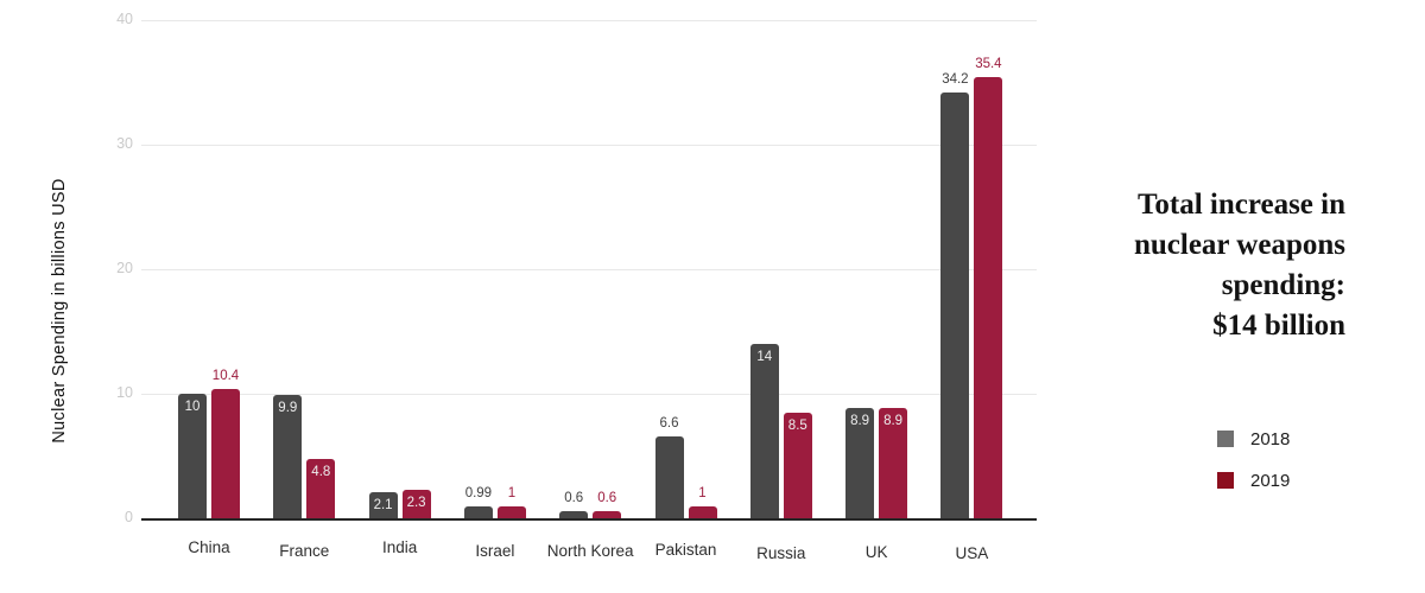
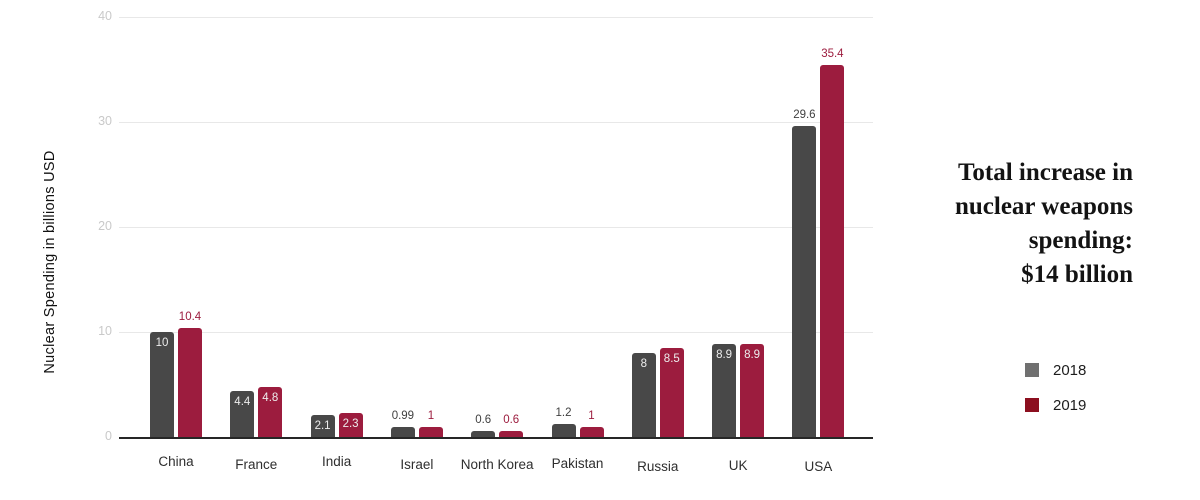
2018/France: 9.9 -> 4.4
2018/Pakistan: 6.6 -> 1.2
2018/Russia: 14 -> 8
2018/USA: 34.2 -> 29.6
